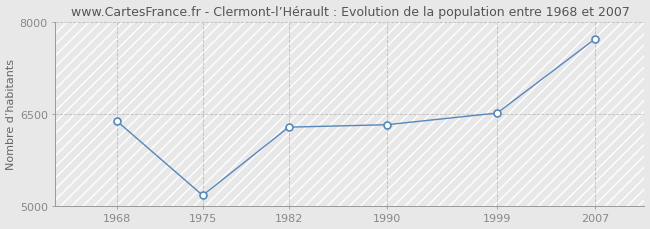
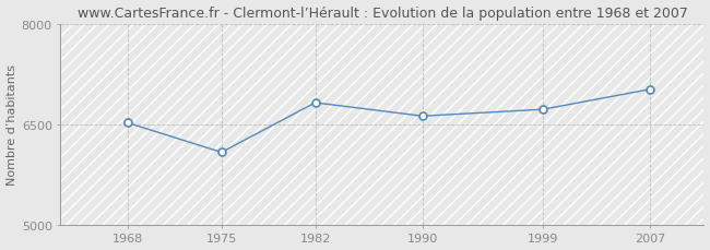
1968: 6380 -> 6520
1975: 5170 -> 6080
1982: 6280 -> 6820
1990: 6320 -> 6620
1999: 6510 -> 6720
2007: 7720 -> 7020
